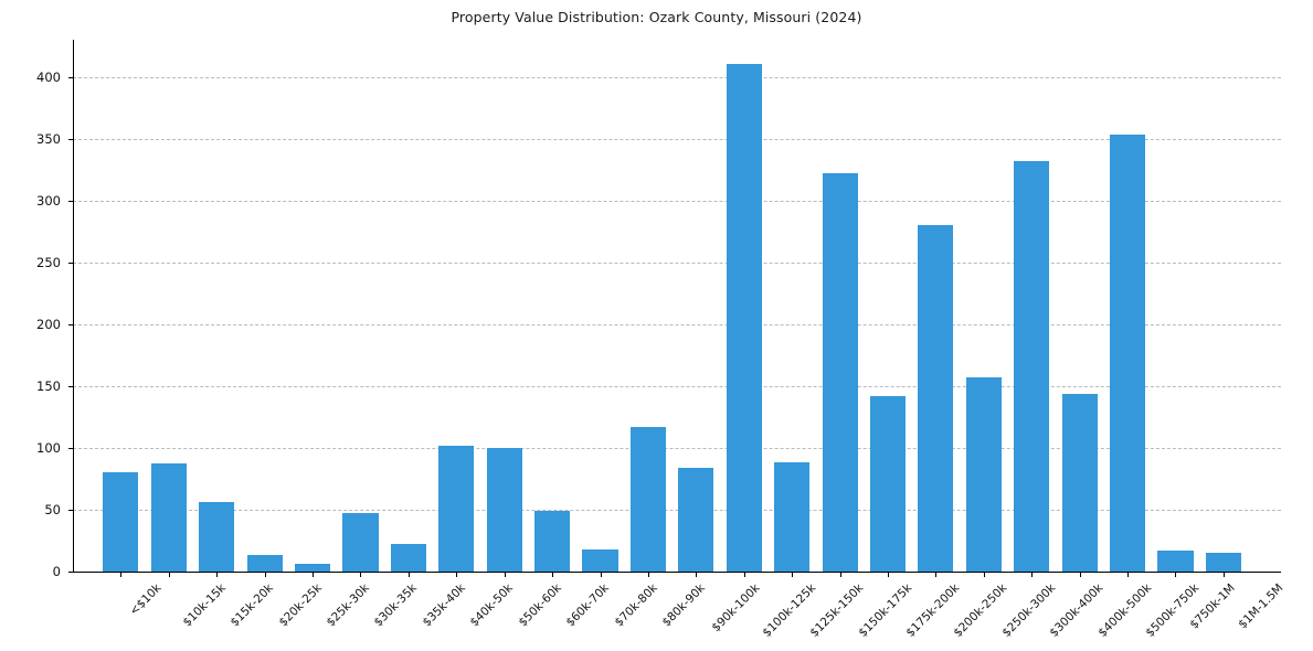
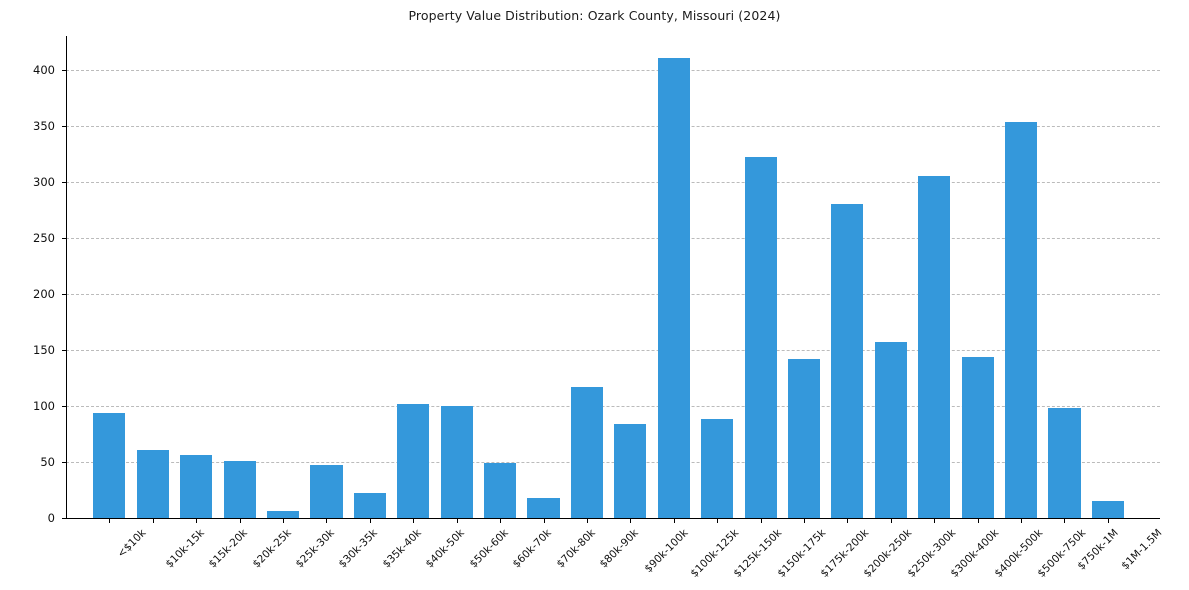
<$10k: 80 -> 94
$10k-15k: 87 -> 61
$20k-25k: 13 -> 51
$300k-400k: 332 -> 305
$750k-1M: 17 -> 98
